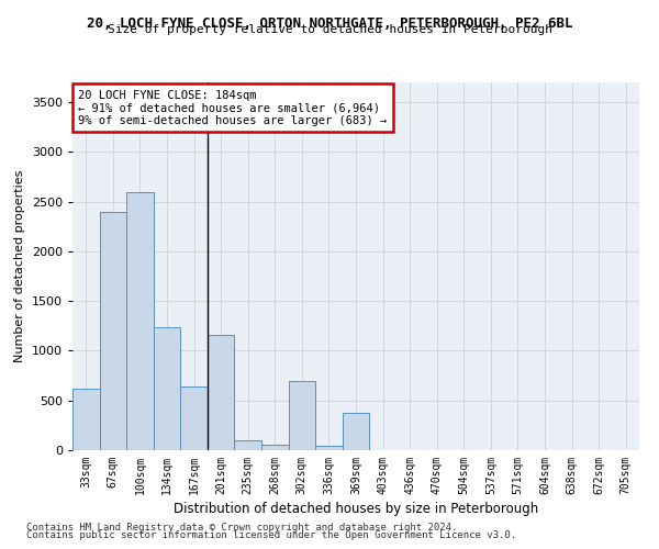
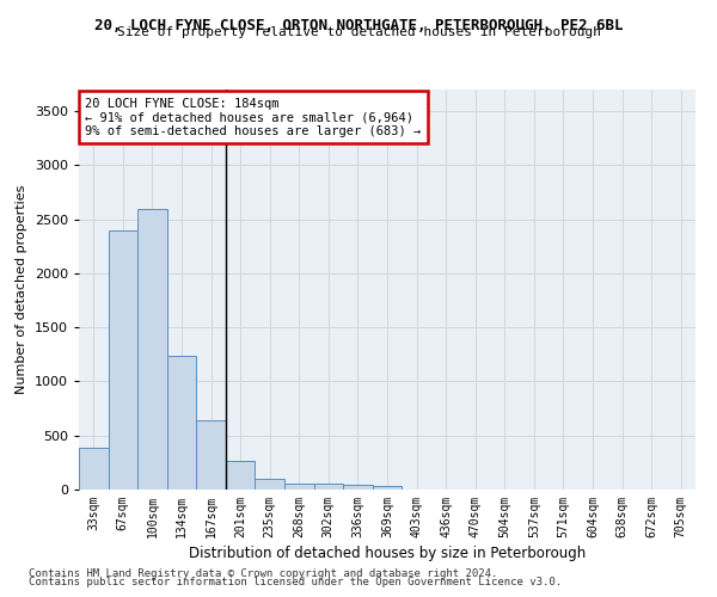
33sqm: 620 -> 390
201sqm: 1160 -> 260
302sqm: 700 -> 60
369sqm: 380 -> 30
